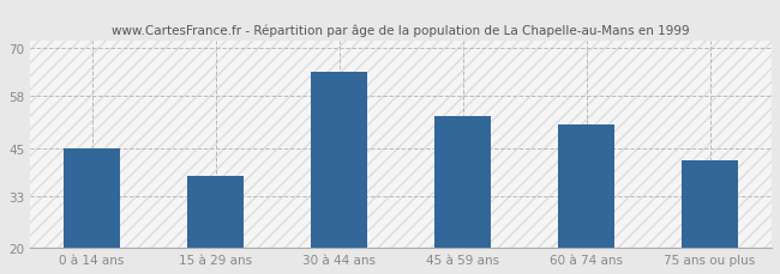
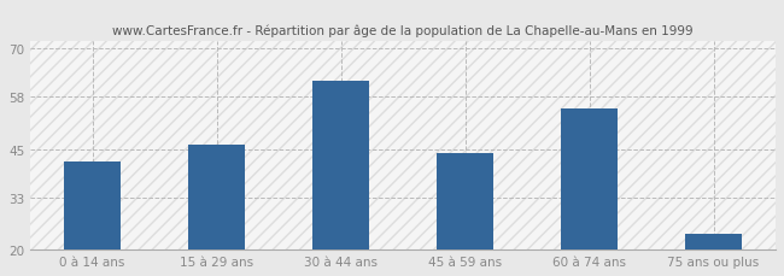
0 à 14 ans: 45 -> 42
15 à 29 ans: 38 -> 46
30 à 44 ans: 64 -> 62
45 à 59 ans: 53 -> 44
60 à 74 ans: 51 -> 55
75 ans ou plus: 42 -> 24
